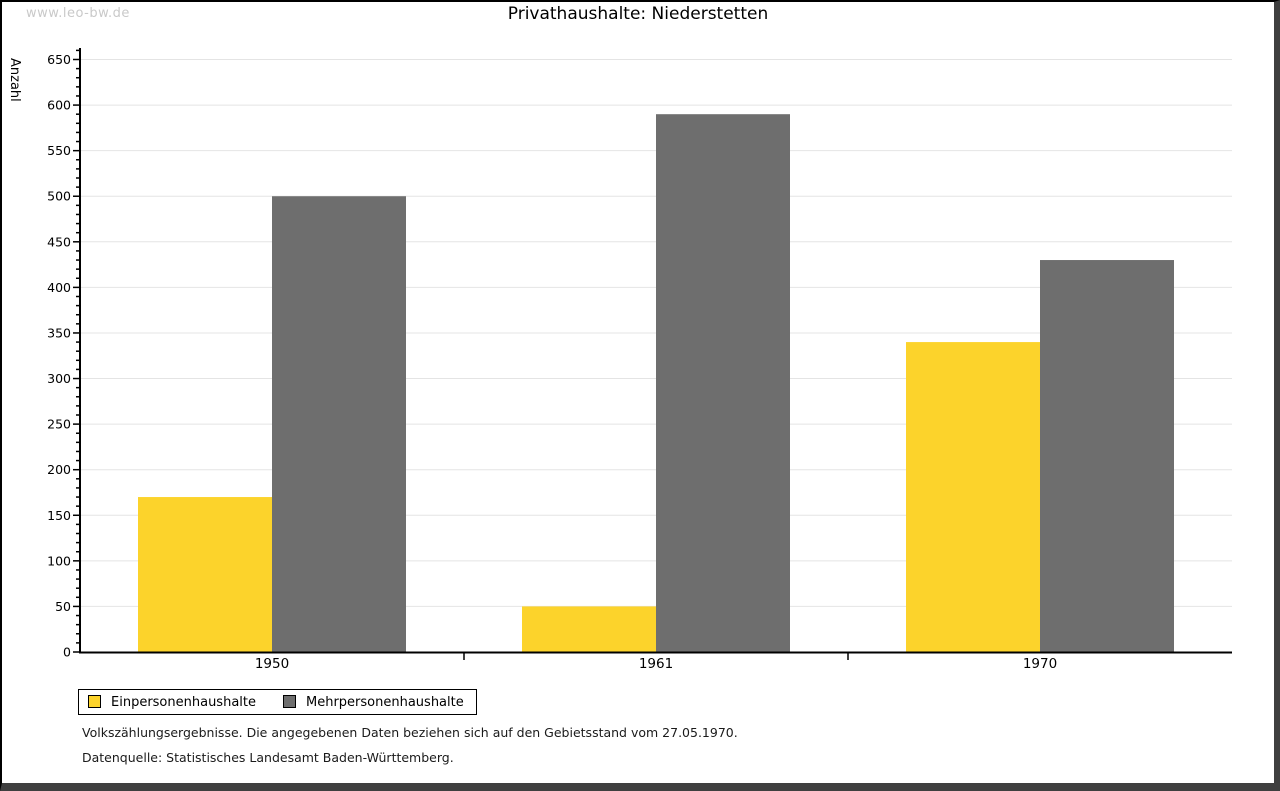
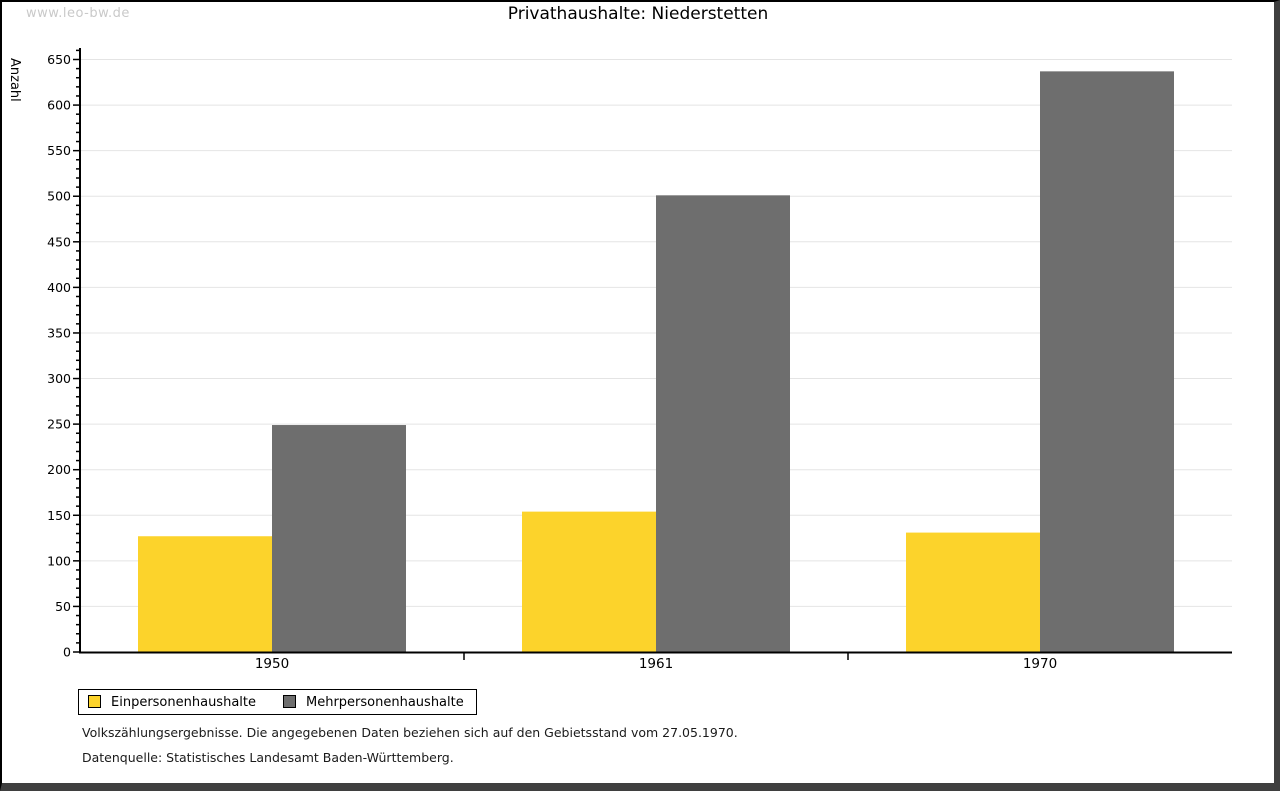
Einpersonenhaushalte/1950: 170 -> 130
Mehrpersonenhaushalte/1950: 500 -> 250
Einpersonenhaushalte/1961: 50 -> 150
Mehrpersonenhaushalte/1961: 590 -> 500
Einpersonenhaushalte/1970: 340 -> 130
Mehrpersonenhaushalte/1970: 430 -> 640
